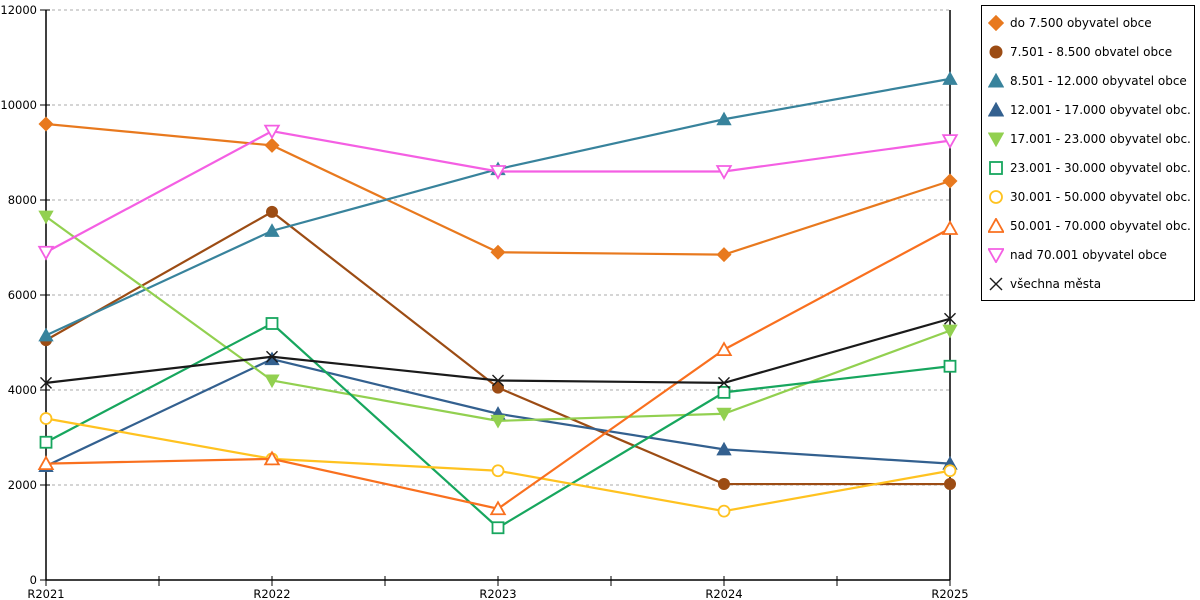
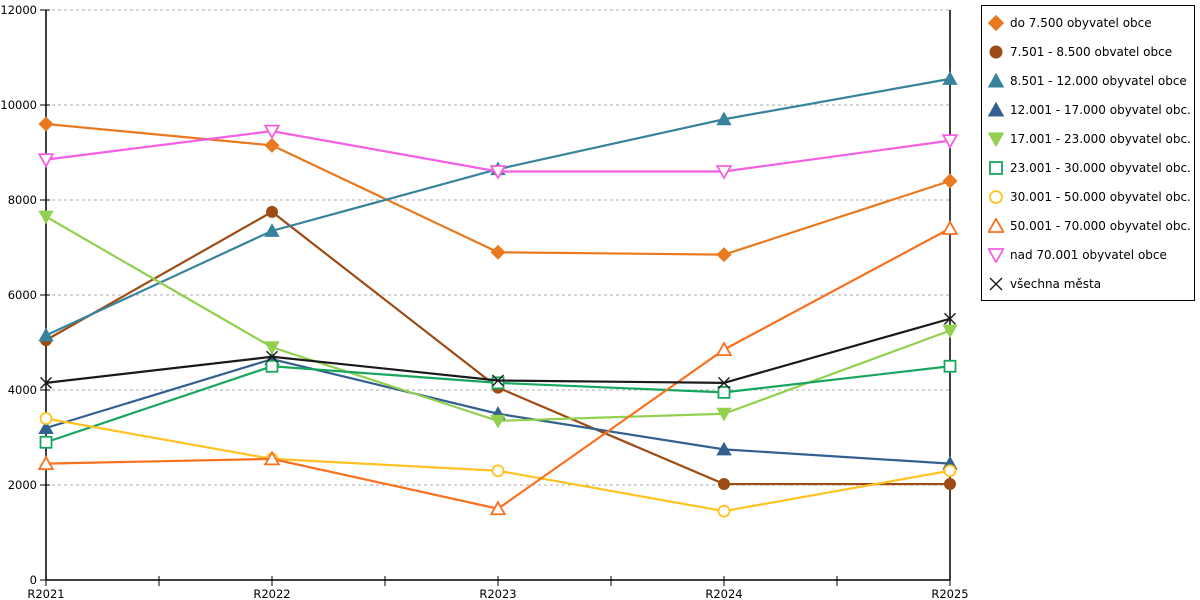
12.001 - 17.000 obyvatel obc.../R2021: 2400 -> 3200
nad 70.001 obyvatel obce/R2021: 6900 -> 8800
17.001 - 23.000 obyvatel obc.../R2022: 4200 -> 4900
23.001 - 30.000 obyvatel obc.../R2022: 5400 -> 4500
23.001 - 30.000 obyvatel obc.../R2023: 1100 -> 4200
